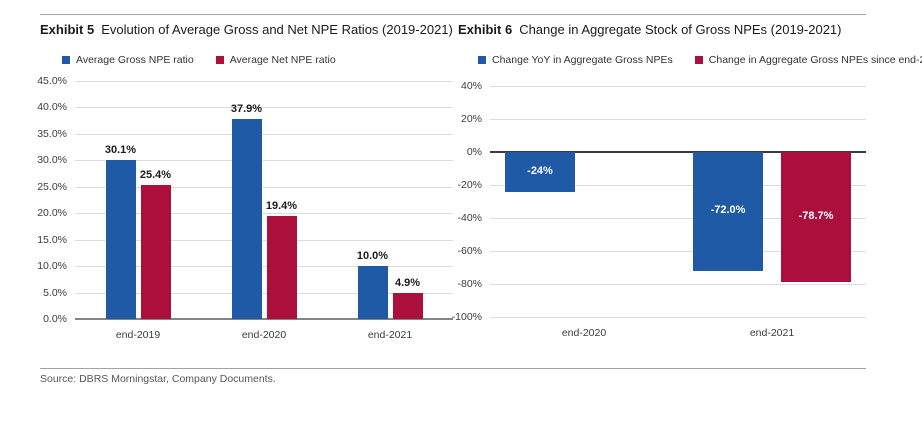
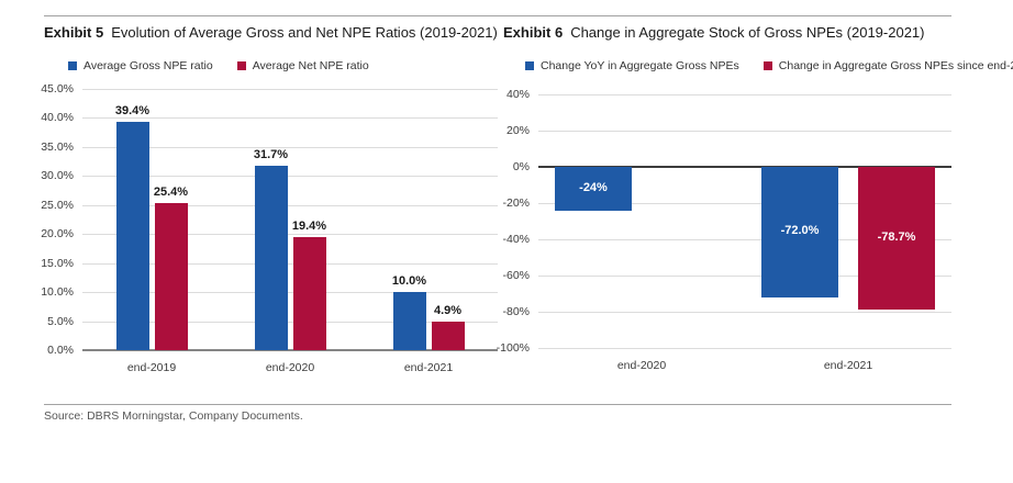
Evolution of Average Gross and Net NPE Ratios (2019-2021)/Average Gross NPE ratio/end-2019: 30.1% -> 39.4%
Evolution of Average Gross and Net NPE Ratios (2019-2021)/Average Gross NPE ratio/end-2020: 37.9% -> 31.7%
